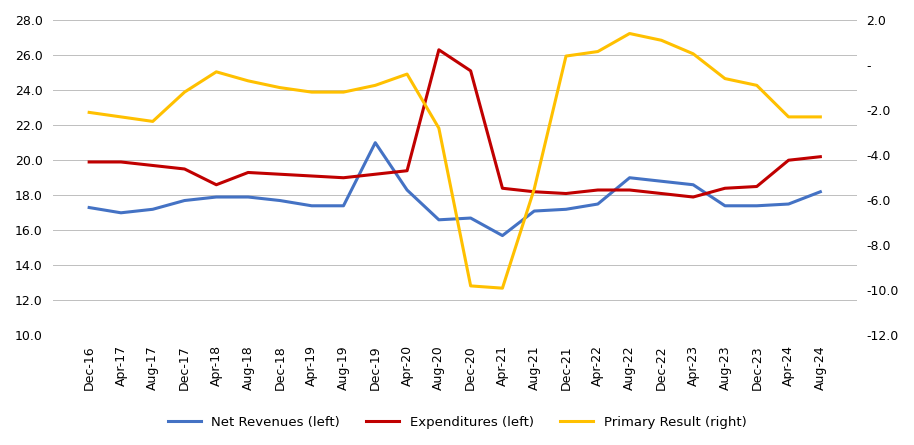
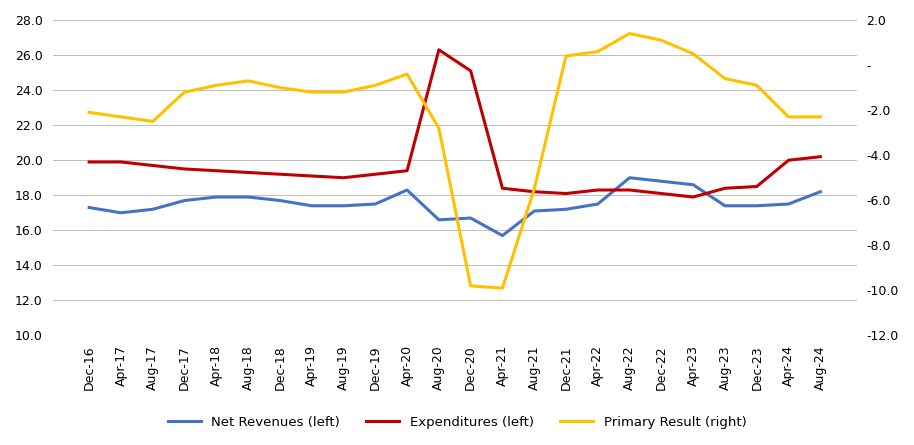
Expenditures (left)/Apr-18: 18.6 -> 19.4
Primary Result (right)/Apr-18: -0.3 -> -0.9
Net Revenues (left)/Dec-19: 21.0 -> 17.5
